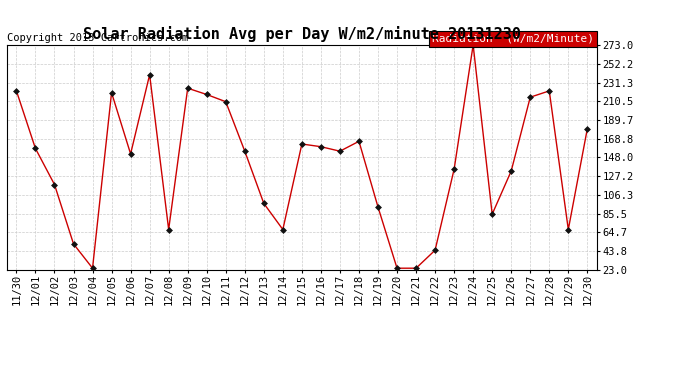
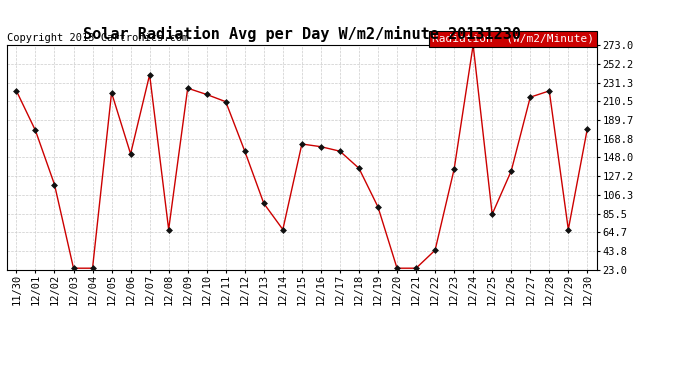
12/01: 158 -> 178
12/03: 52 -> 25
12/18: 166 -> 136
